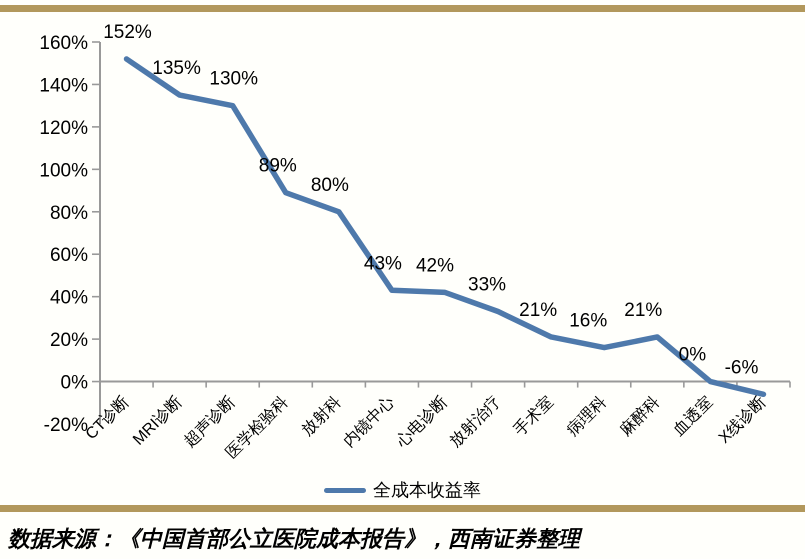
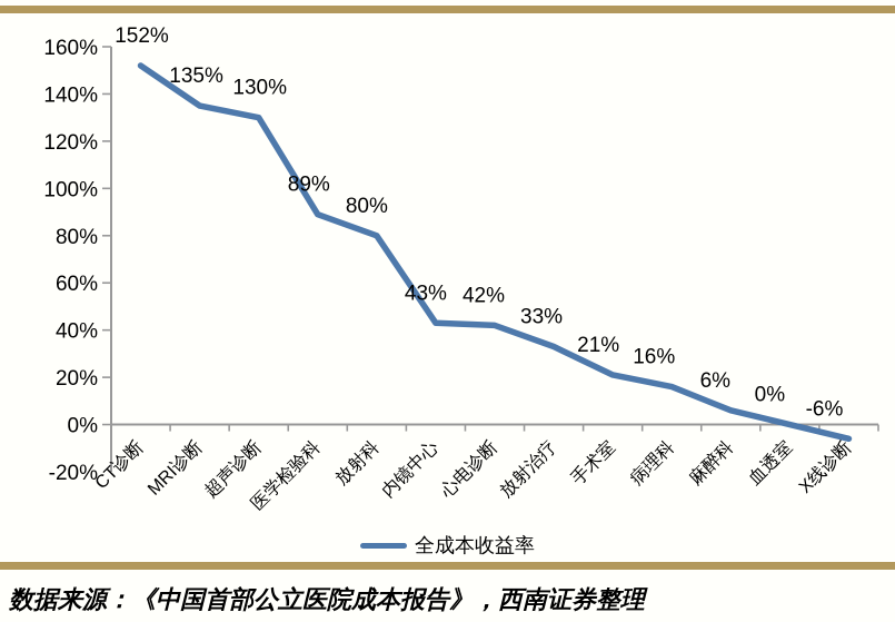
麻醉科: 21% -> 6%
